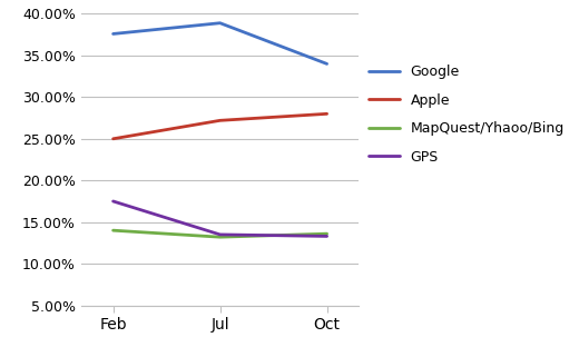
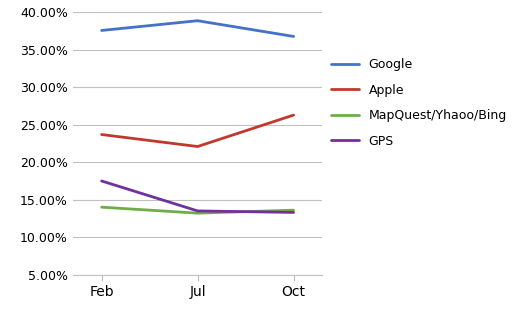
Apple/Feb: 25.0% -> 23.7%
Apple/Jul: 27.2% -> 22.1%
Google/Oct: 34.0% -> 36.8%
Apple/Oct: 28.0% -> 26.3%
